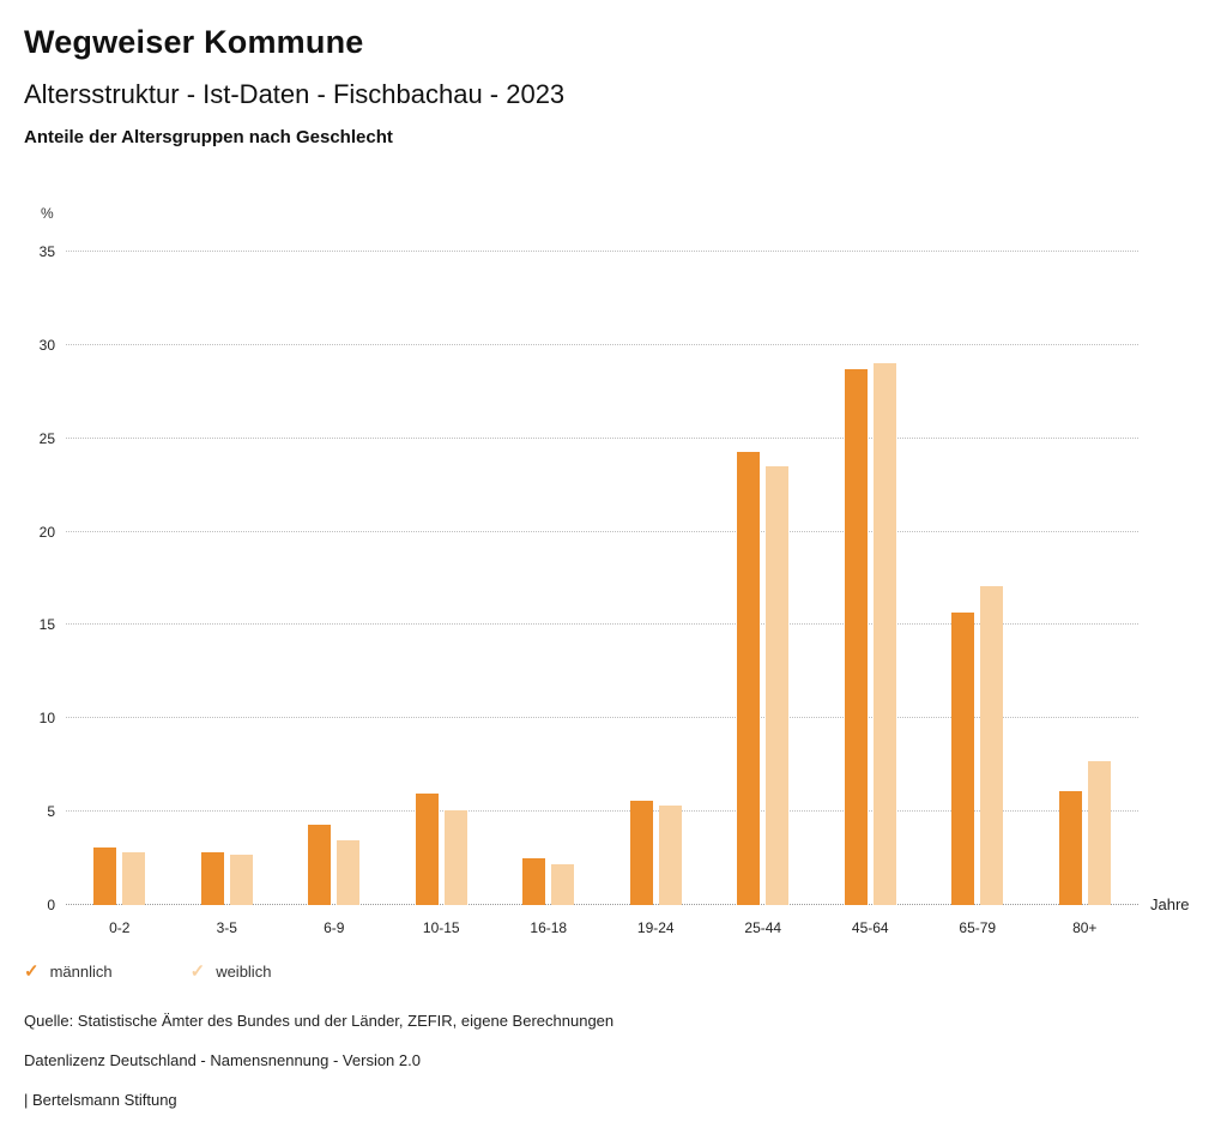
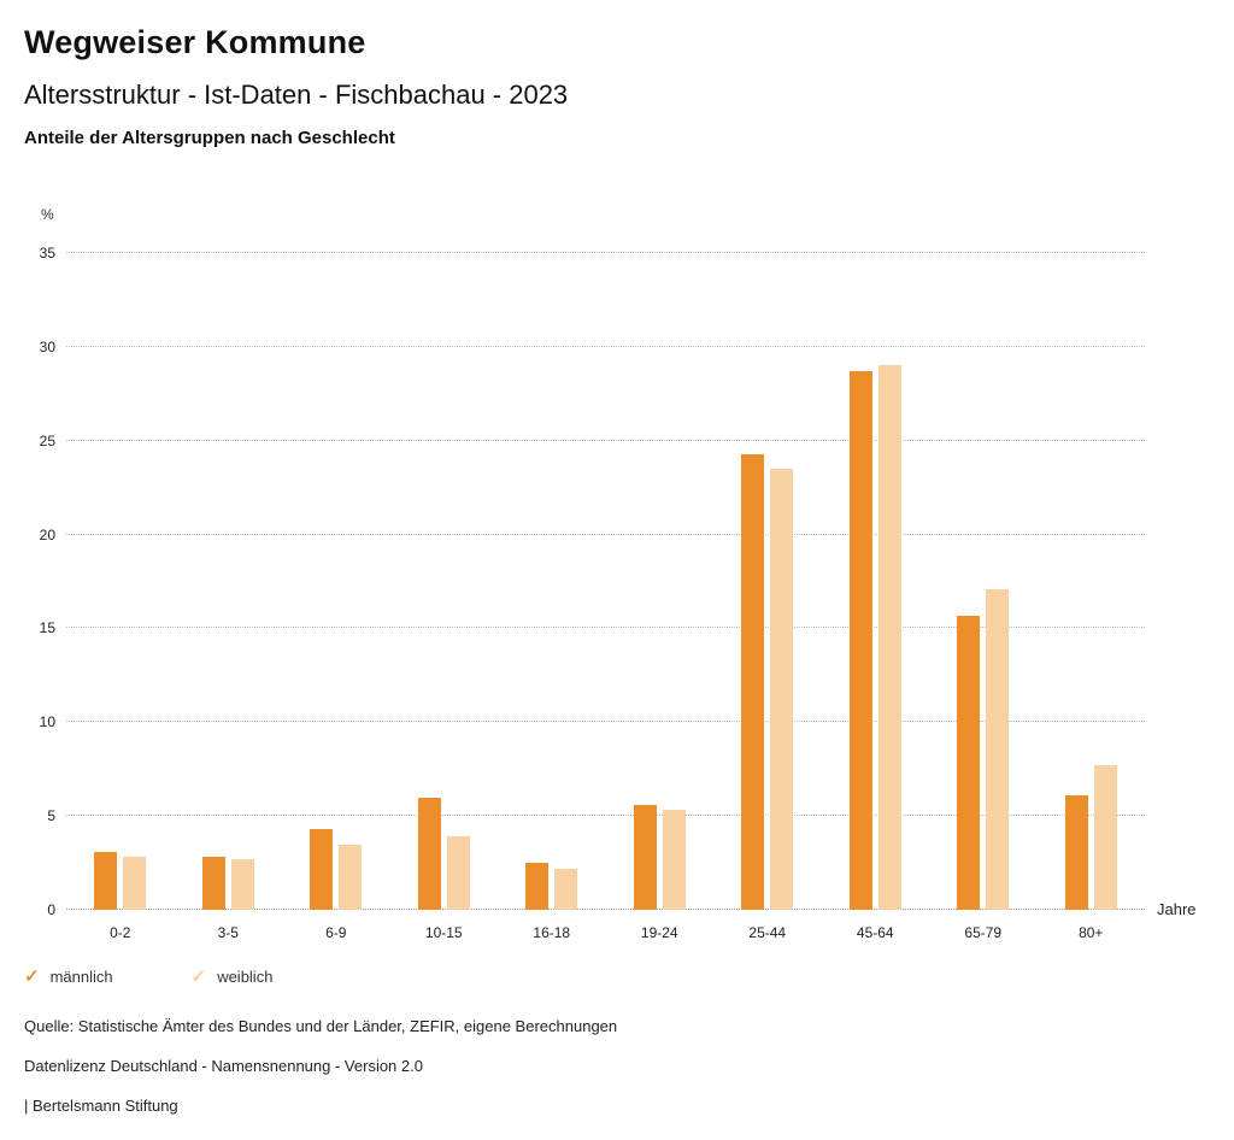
weiblich/10-15: 5.1 -> 3.9
